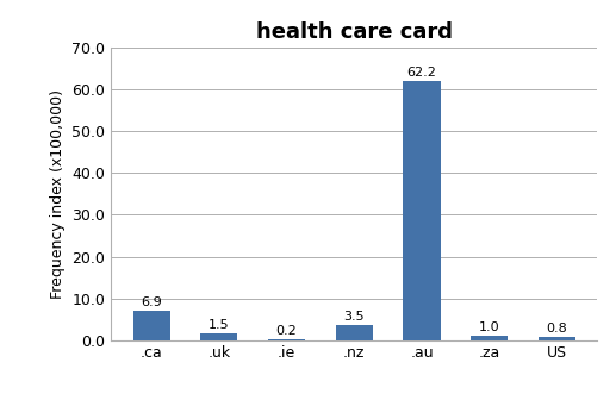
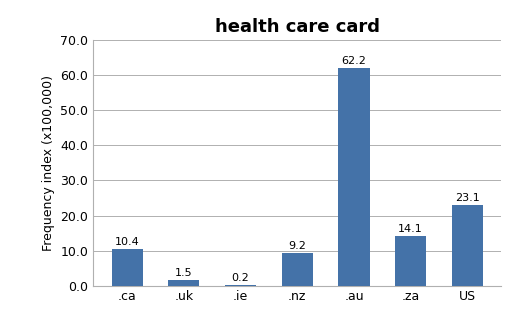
.ca: 6.9 -> 10.4
.nz: 3.5 -> 9.2
.za: 1.0 -> 14.1
US: 0.8 -> 23.1
